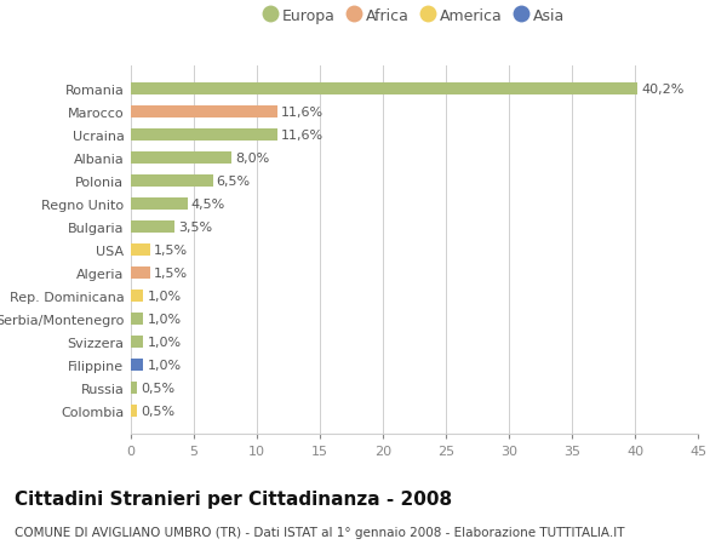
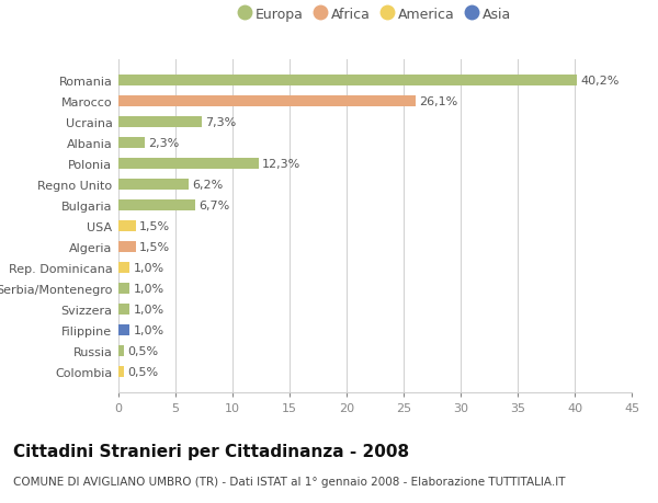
Marocco: 11,6% -> 26,1%
Ucraina: 11,6% -> 7,3%
Albania: 8,0% -> 2,3%
Polonia: 6,5% -> 12,3%
Regno Unito: 4,5% -> 6,2%
Bulgaria: 3,5% -> 6,7%
